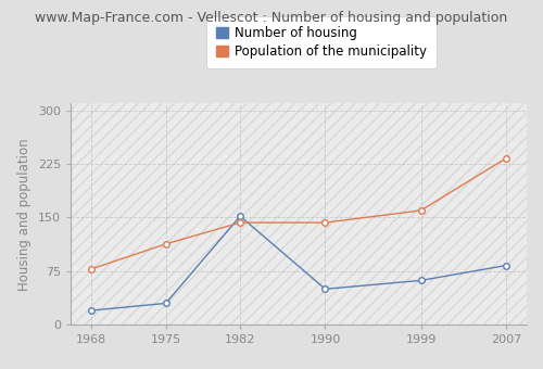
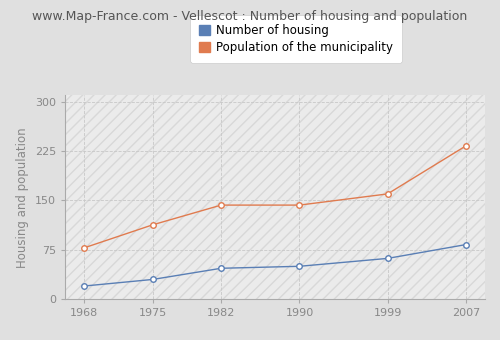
Number of housing/1982: 152 -> 47
